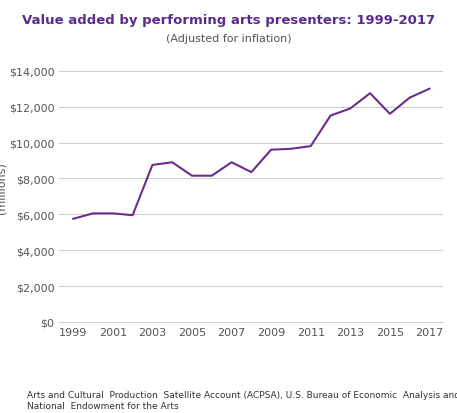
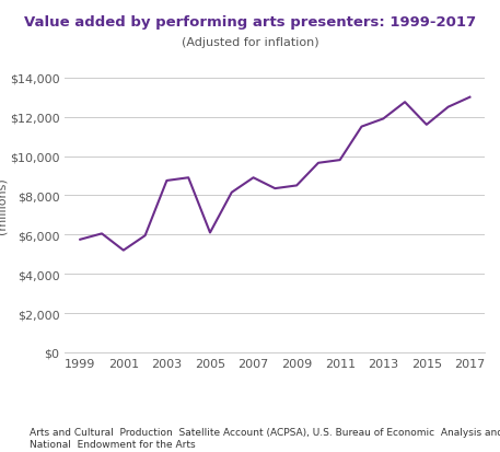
2001: $6,000 -> $5,200
2005: $8,200 -> $6,100
2009: $9,600 -> $8,500
